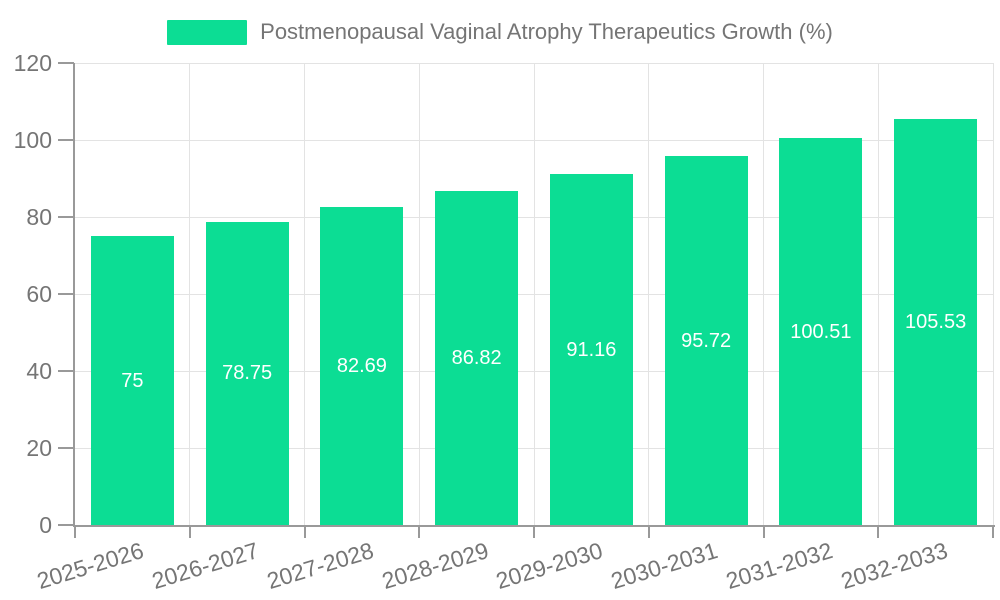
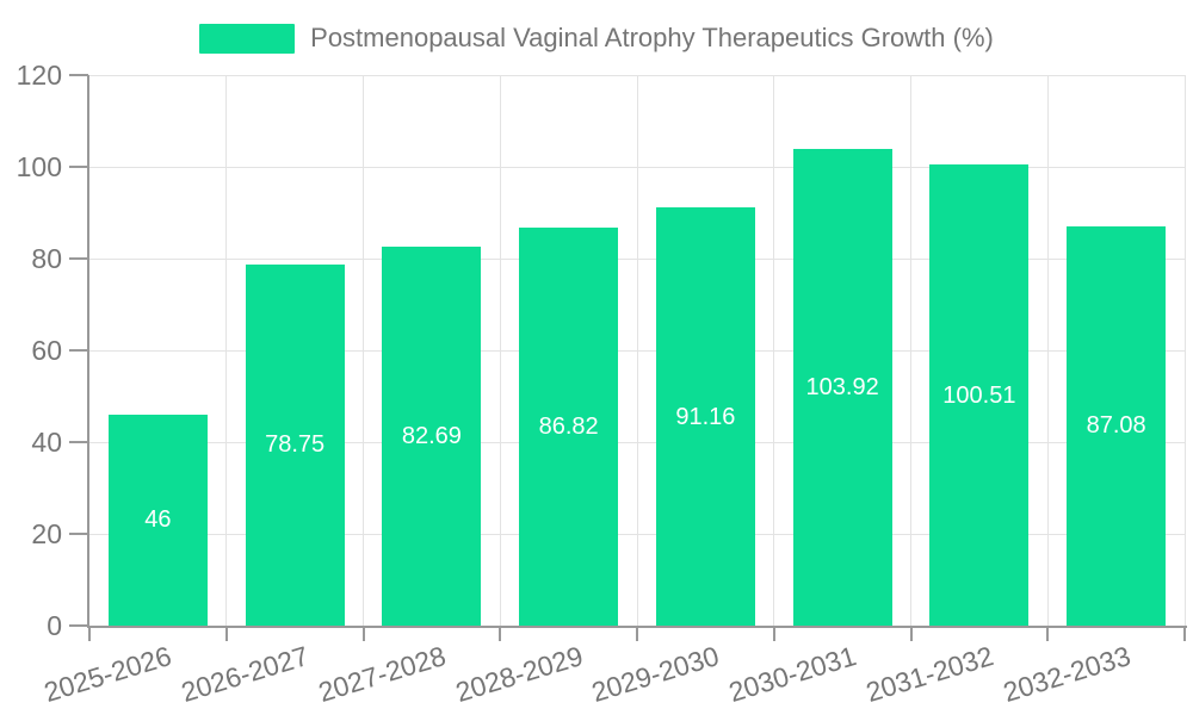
2025-2026: 75 -> 46
2030-2031: 95.72 -> 103.92
2032-2033: 105.53 -> 87.08
